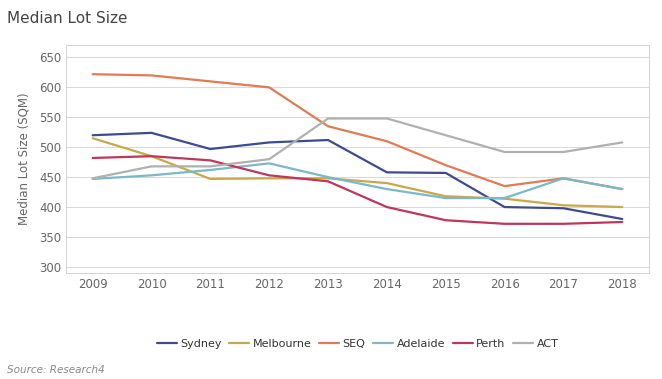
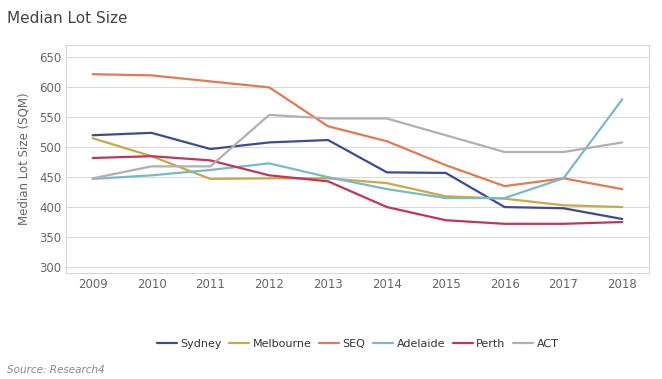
ACT/2012: 480 -> 554
Adelaide/2018: 430 -> 580
